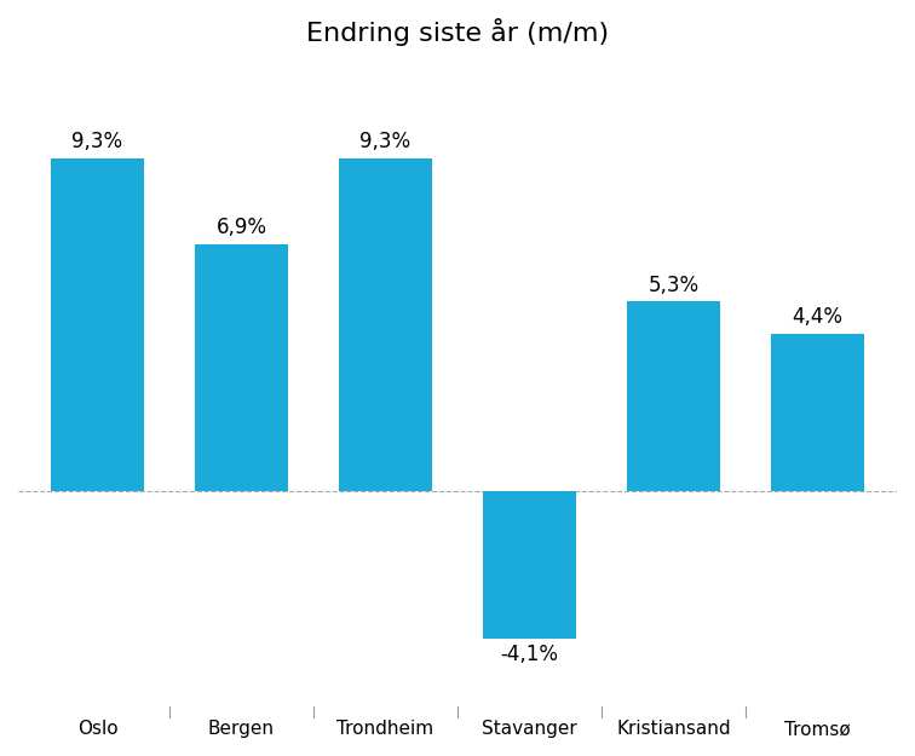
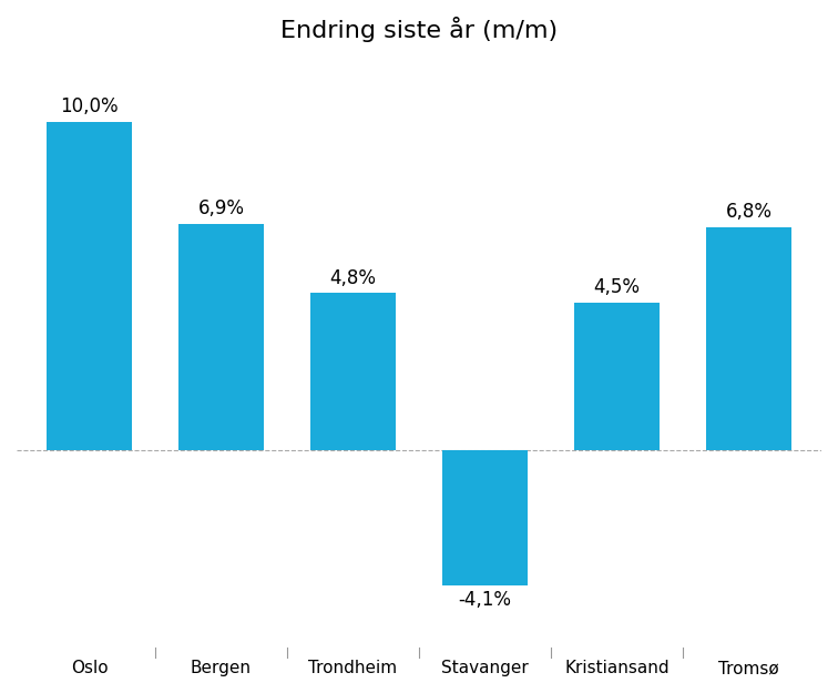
Oslo: 9,3% -> 10,0%
Trondheim: 9,3% -> 4,8%
Kristiansand: 5,3% -> 4,5%
Tromsø: 4,4% -> 6,8%
